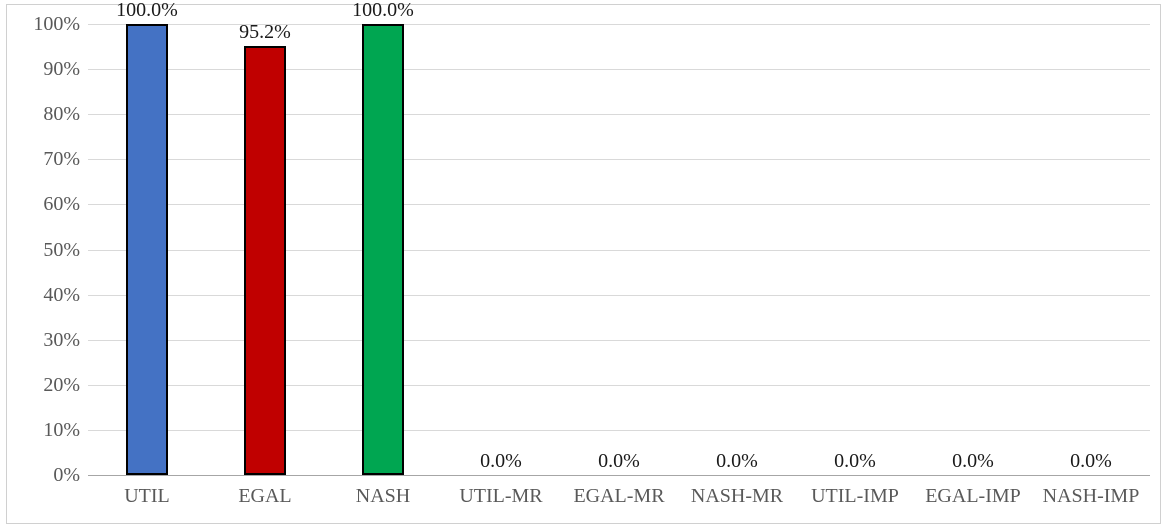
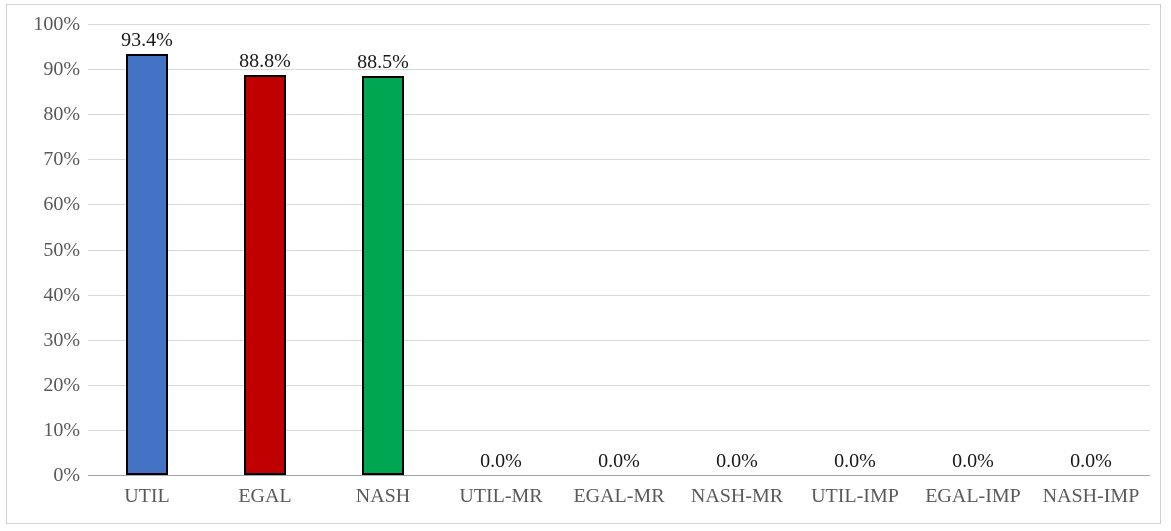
UTIL: 100.0% -> 93.4%
EGAL: 95.2% -> 88.8%
NASH: 100.0% -> 88.5%
